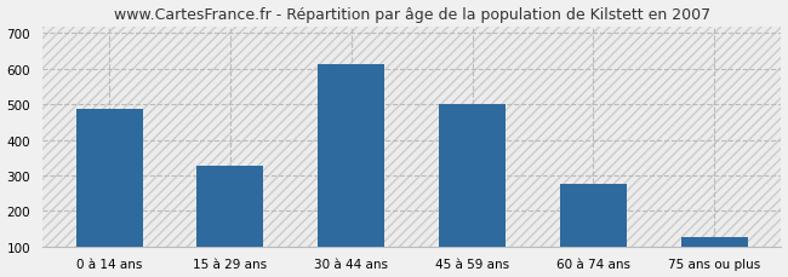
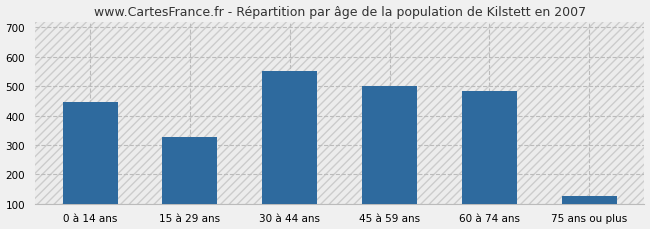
0 à 14 ans: 488 -> 445
30 à 44 ans: 612 -> 550
60 à 74 ans: 276 -> 485
